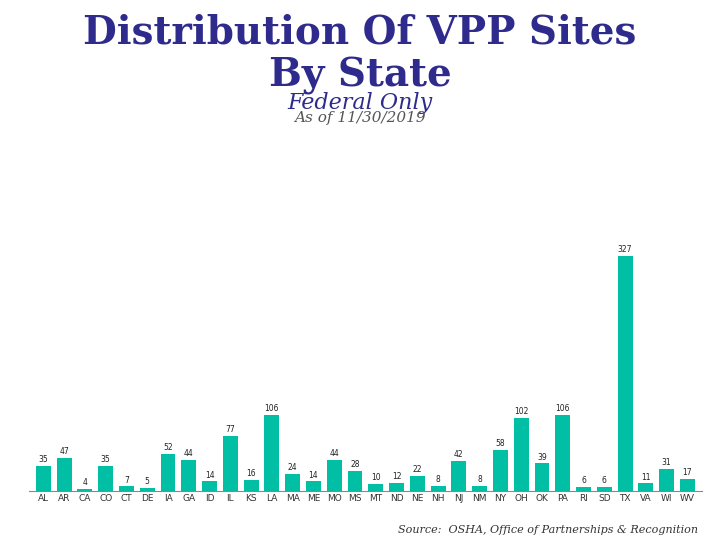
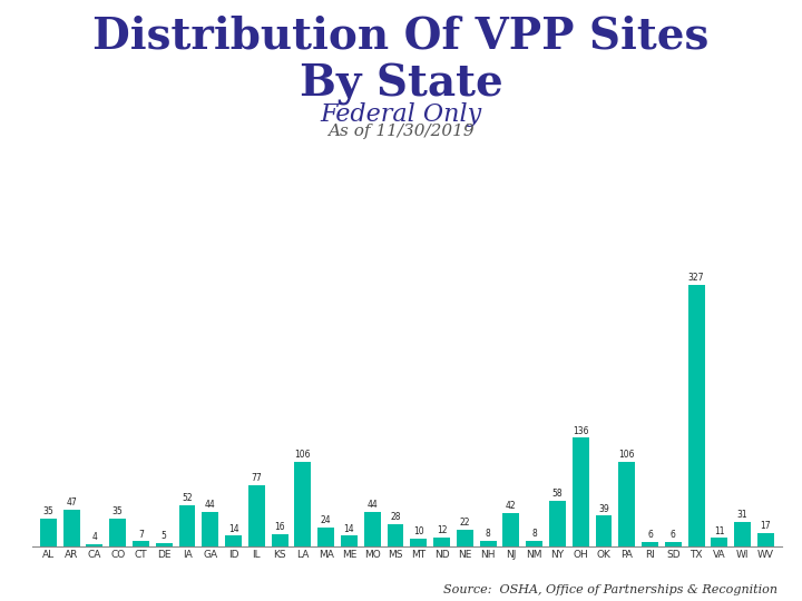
OH: 102 -> 136
